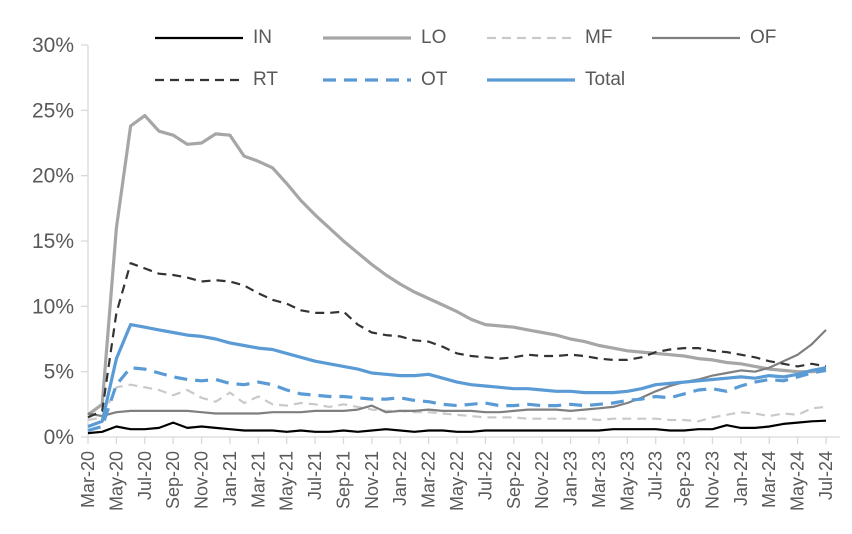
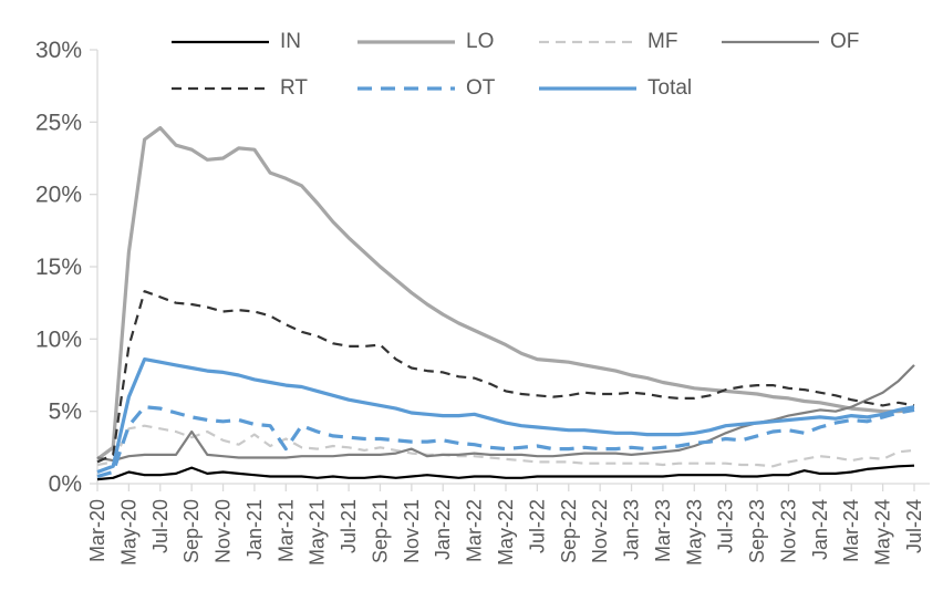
OF/Sep-20: 2.0% -> 3.6%
OT/Mar-21: 4.2% -> 2.4%
